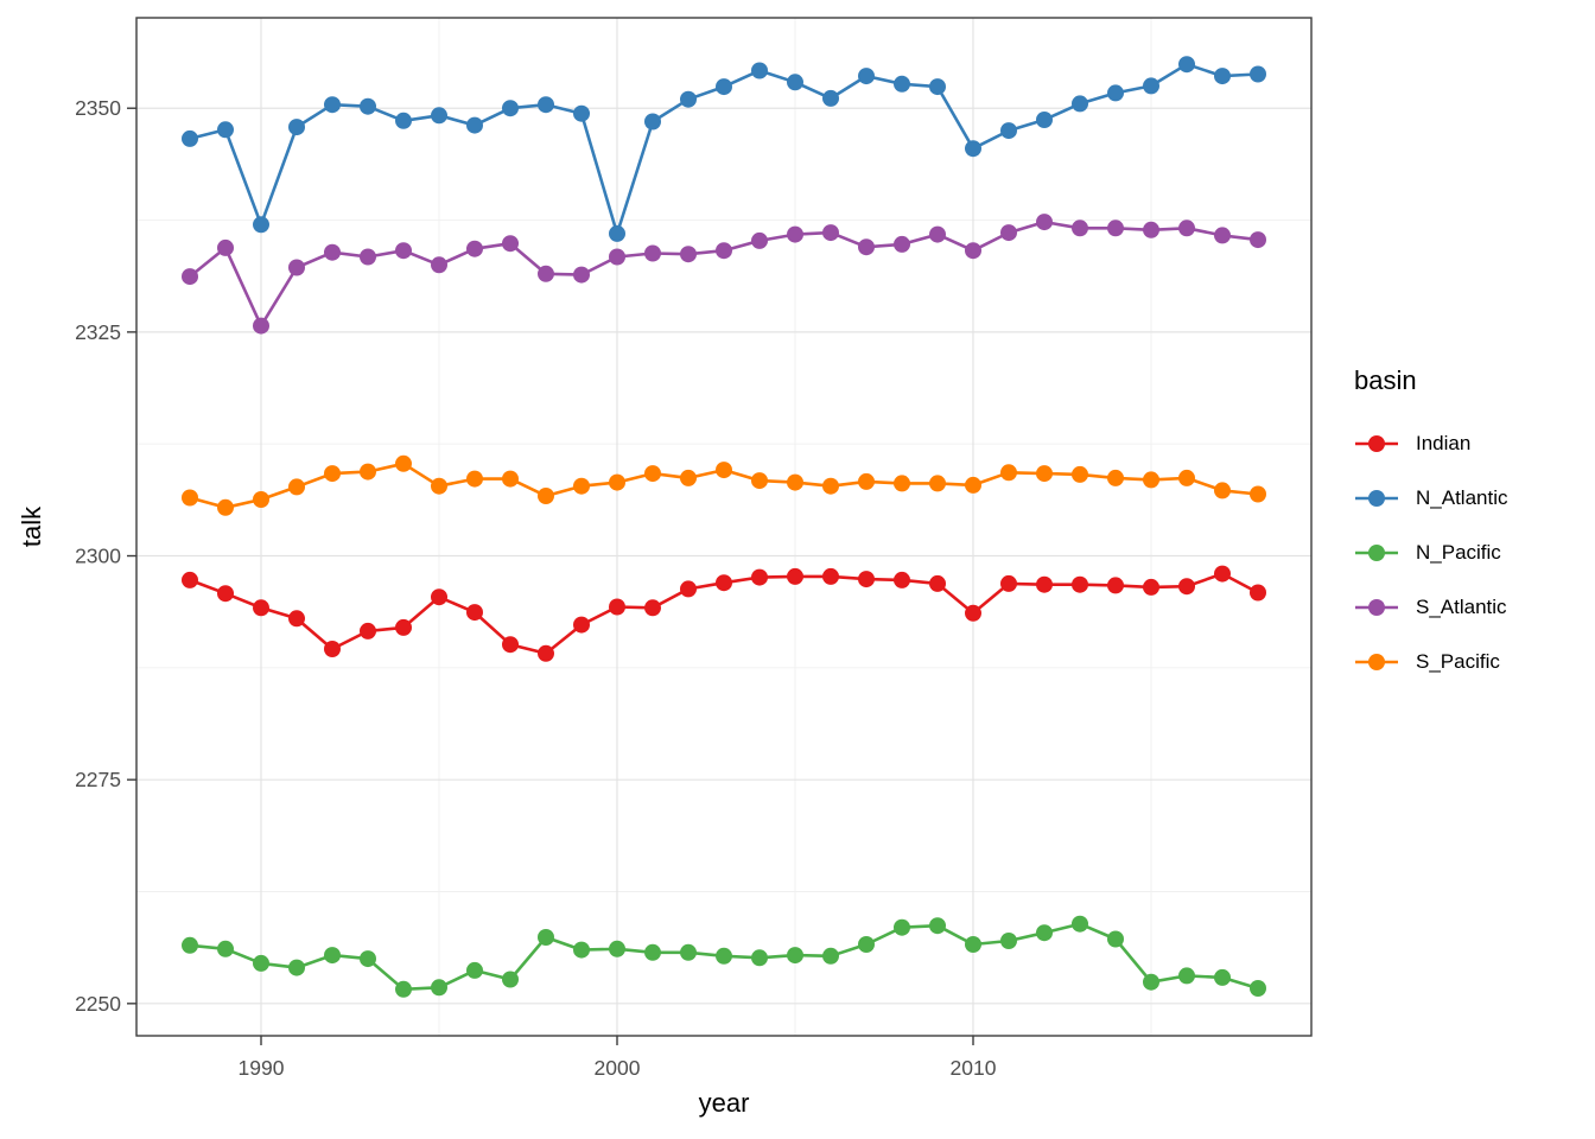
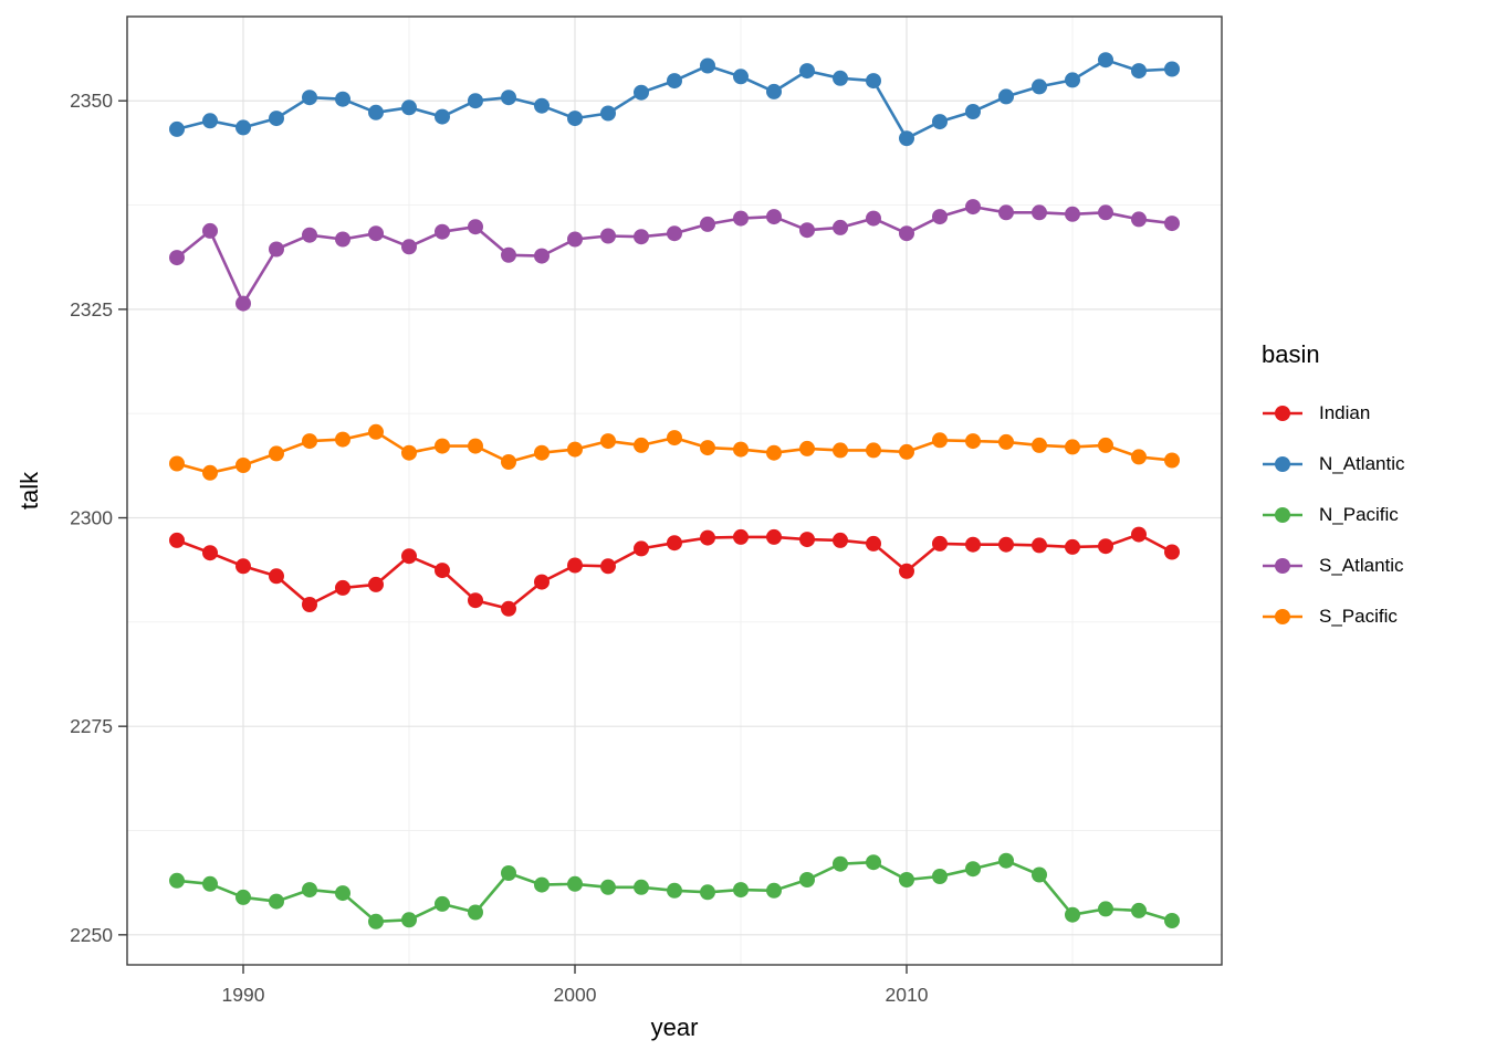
N_Atlantic/1990: 2337 -> 2347
N_Atlantic/2000: 2336 -> 2348
